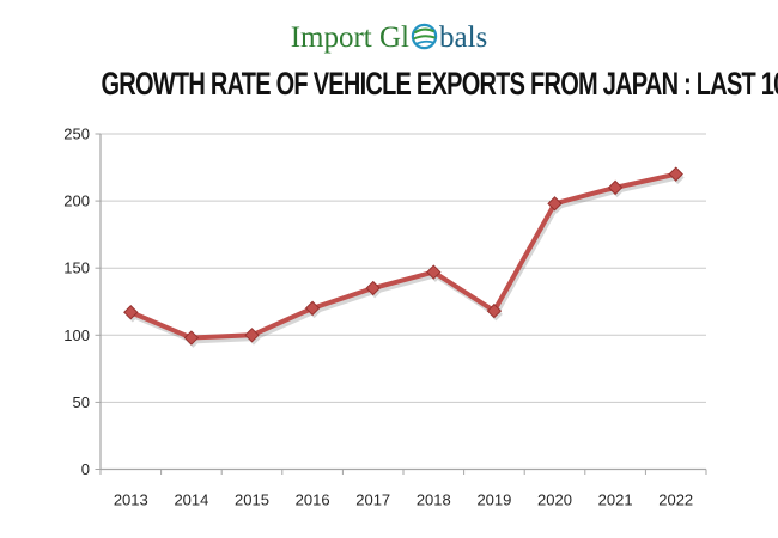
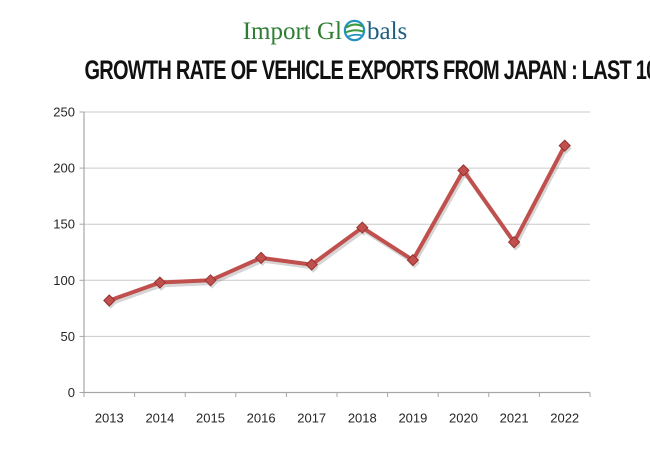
2013: 117 -> 82
2017: 135 -> 114
2021: 210 -> 134
